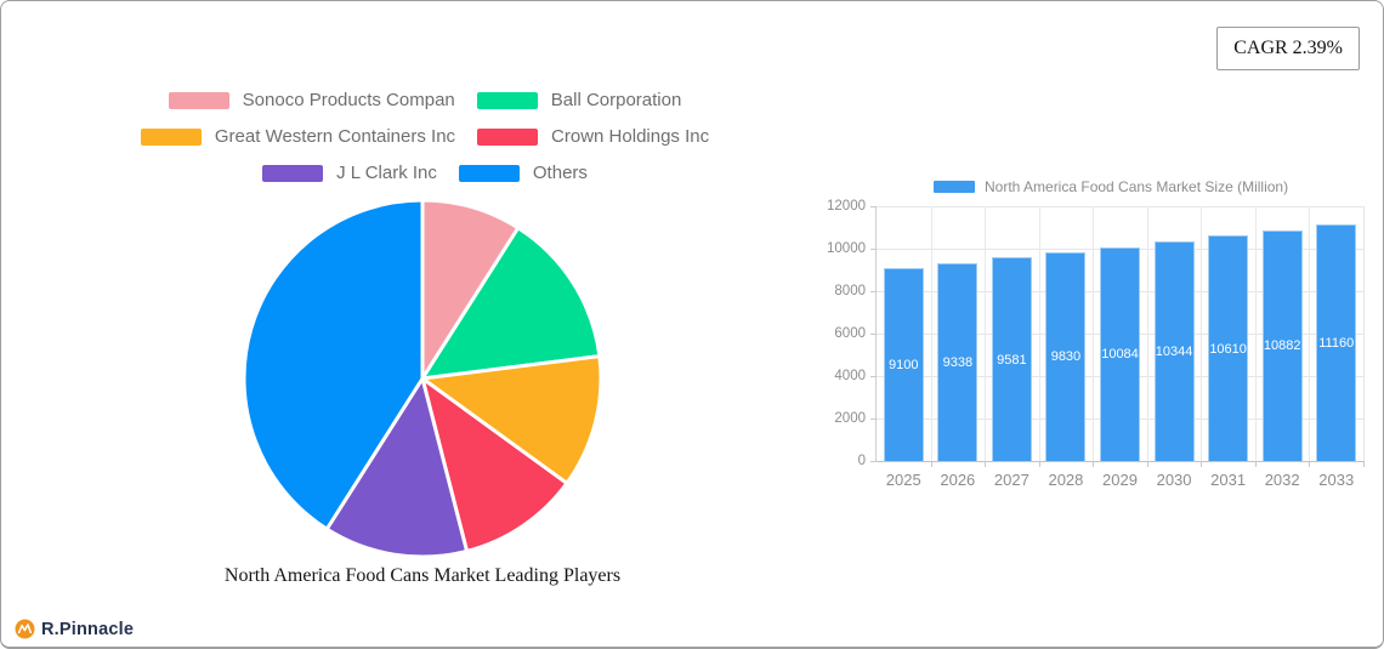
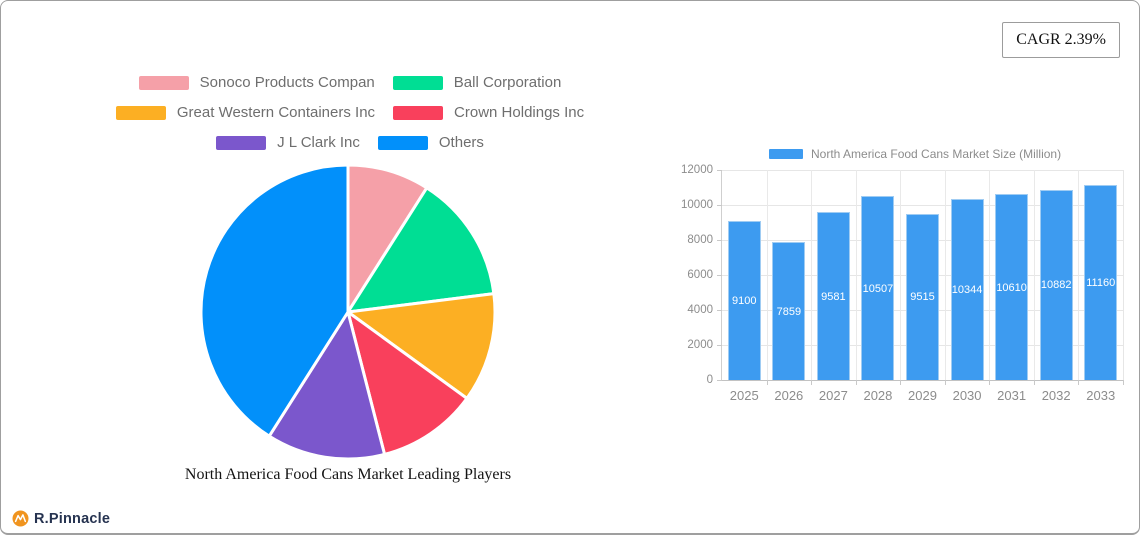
North America Food Cans Market Size (Million)/2026: 9338 -> 7859
North America Food Cans Market Size (Million)/2028: 9830 -> 10507
North America Food Cans Market Size (Million)/2029: 10084 -> 9515
